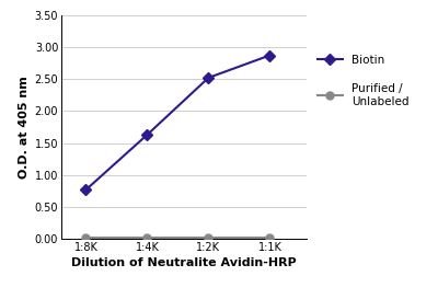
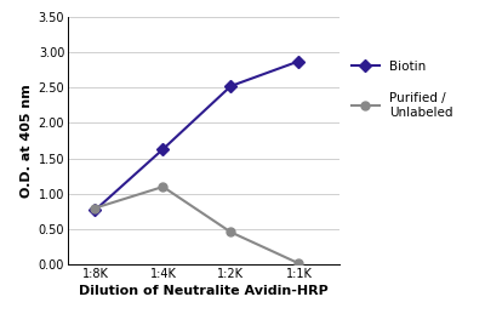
Purified / Unlabeled/1:8K: 0.02 -> 0.80
Purified / Unlabeled/1:4K: 0.02 -> 1.10
Purified / Unlabeled/1:2K: 0.02 -> 0.46
